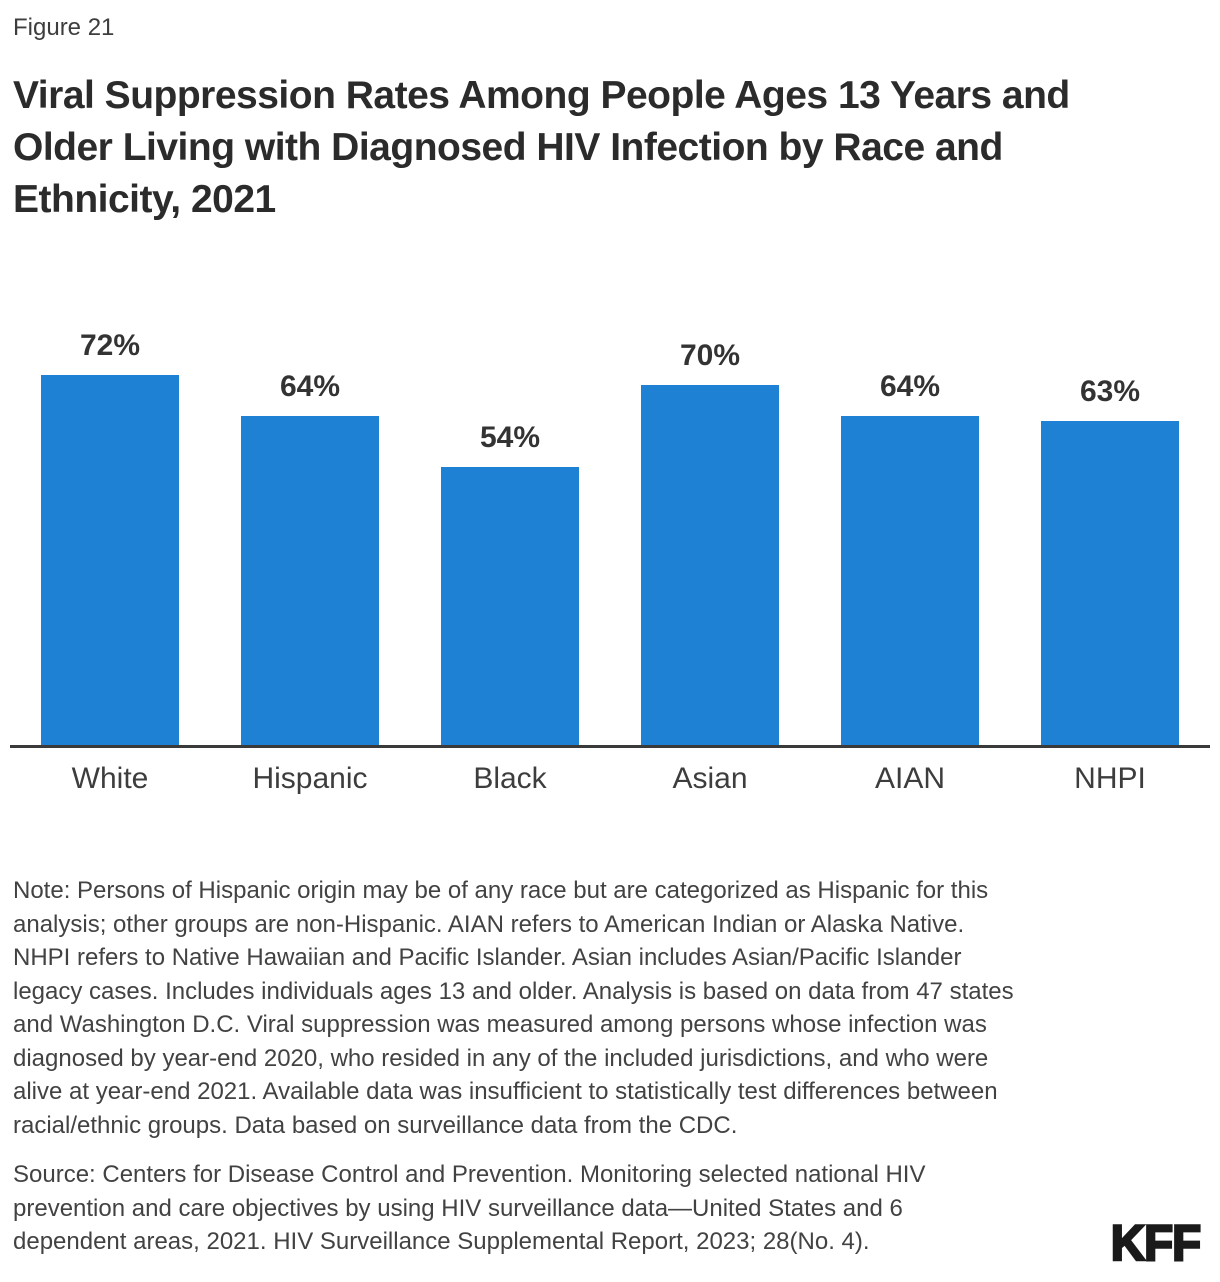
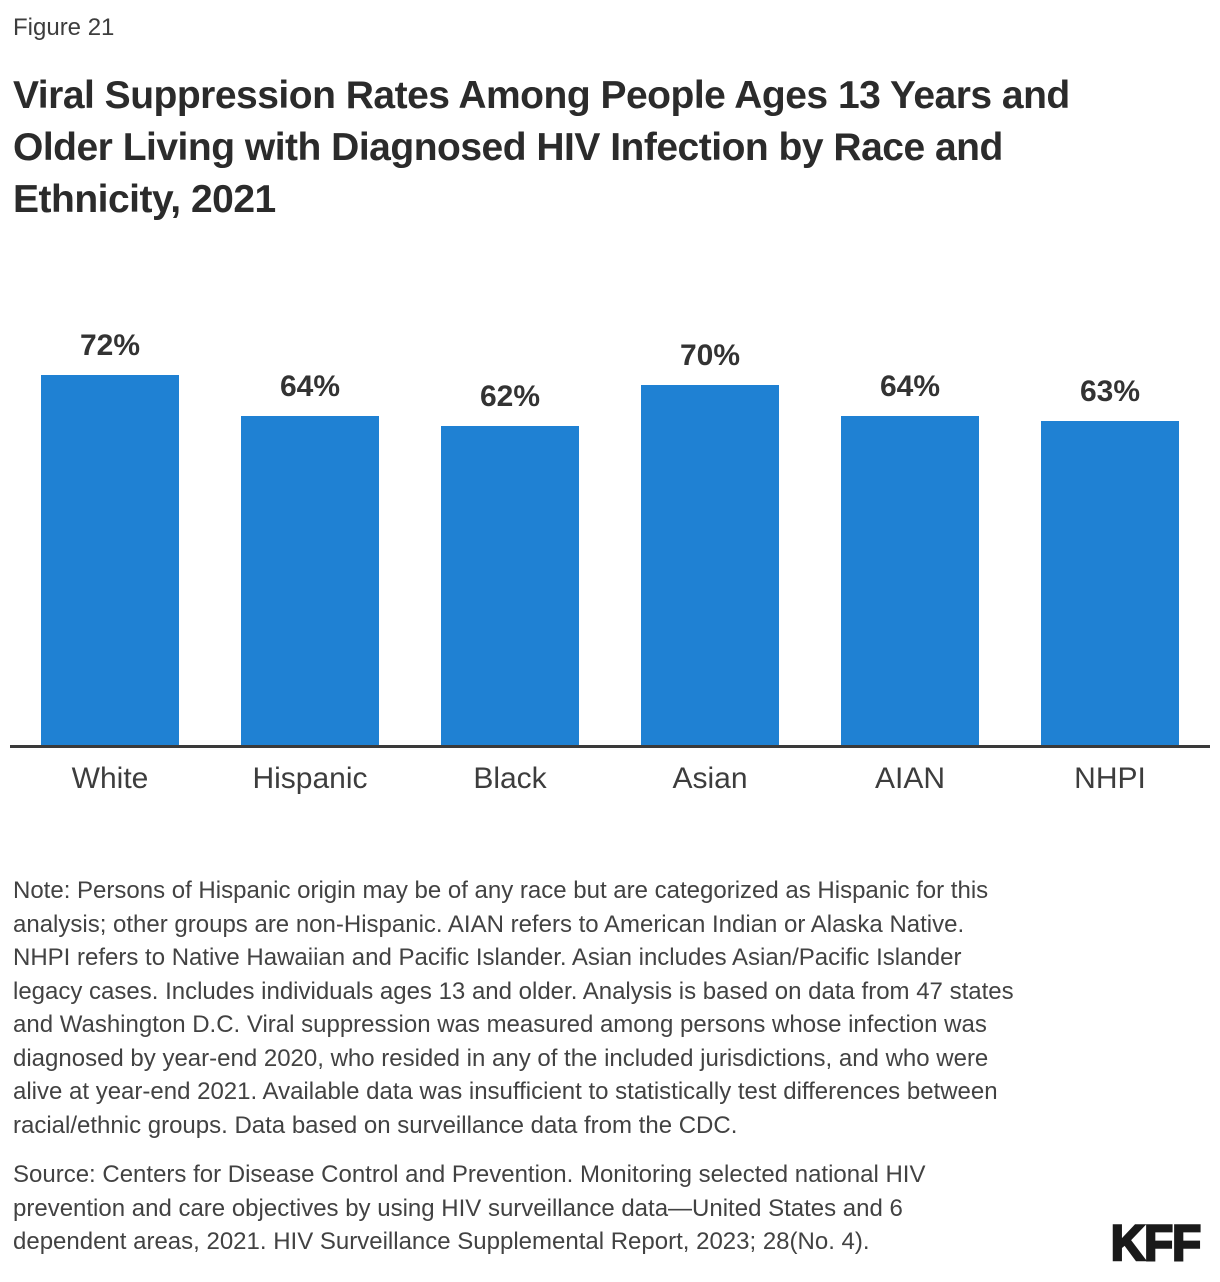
Black: 54% -> 62%
